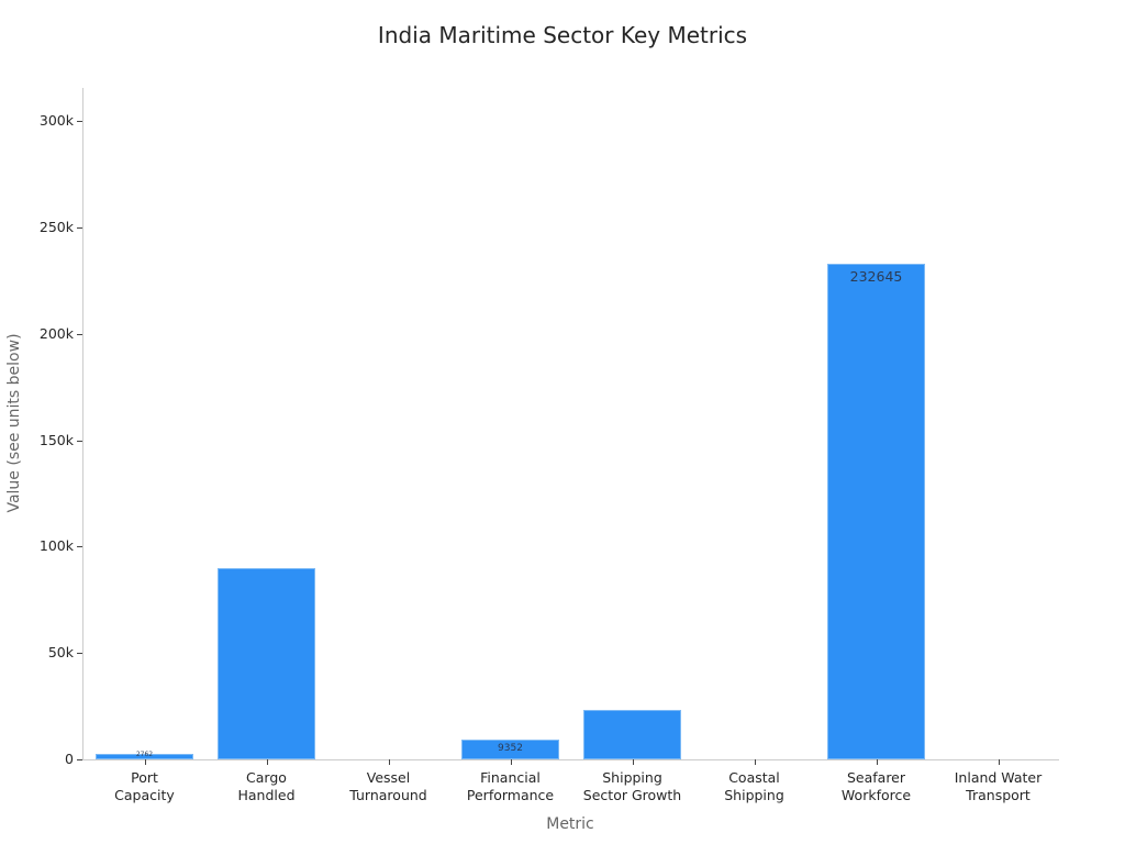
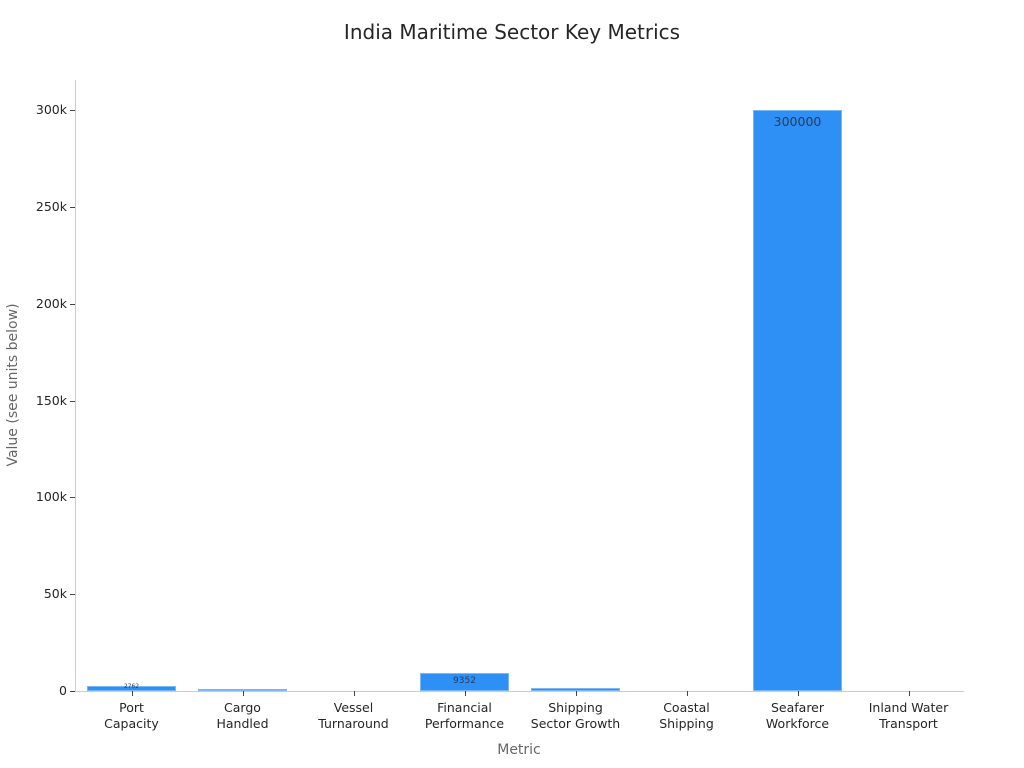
Cargo Handled: 90k -> 1k
Shipping Sector Growth: 23k -> 2k
Seafarer Workforce: 232645 -> 300000
